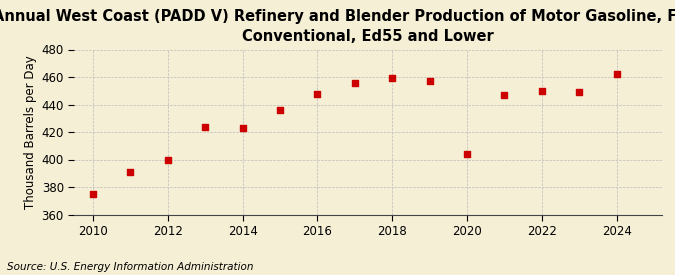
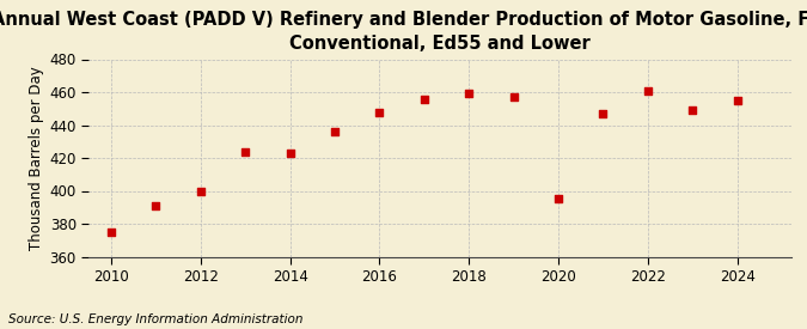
2020: 404 -> 395
2022: 450 -> 461
2024: 462 -> 455
